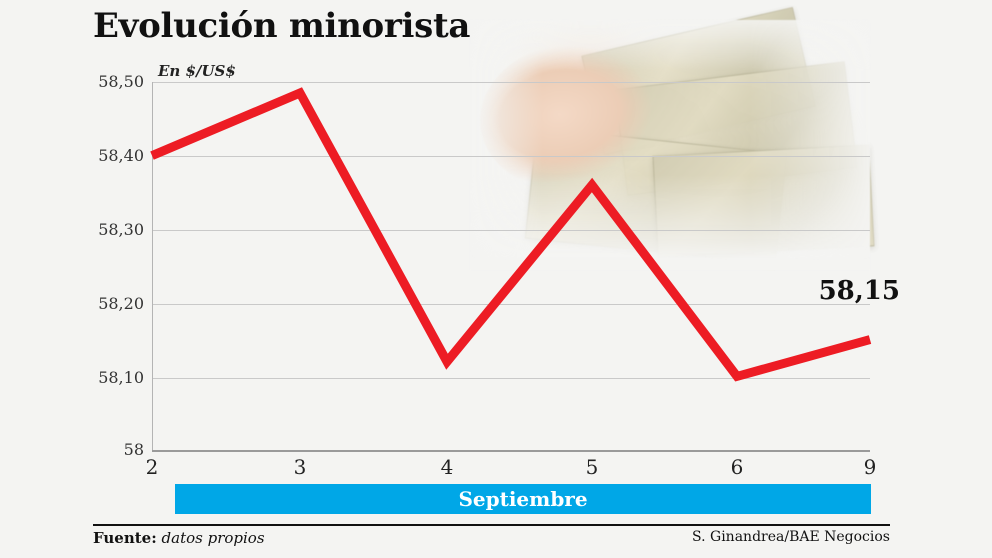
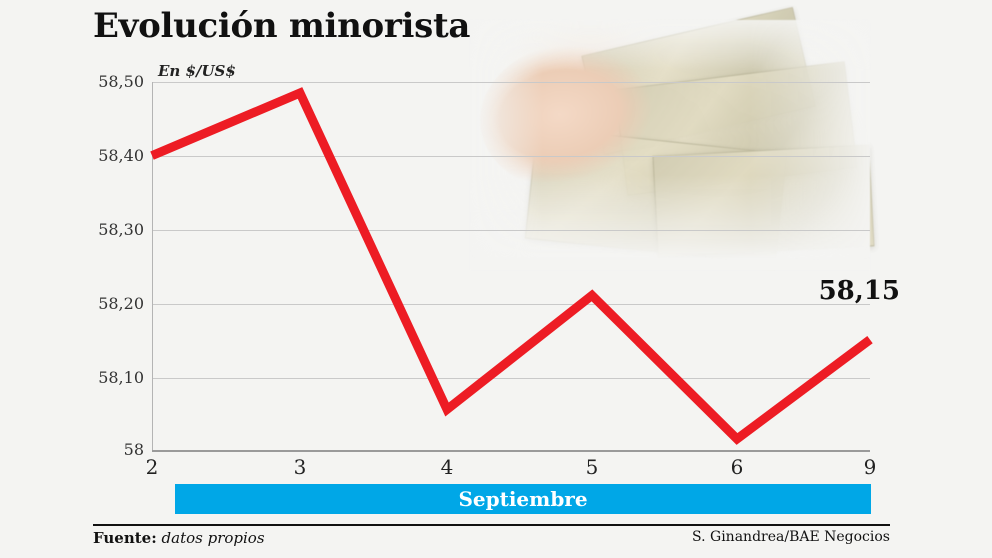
4: 58,12 -> 58,05
5: 58,36 -> 58,21
6: 58,10 -> 58,02
